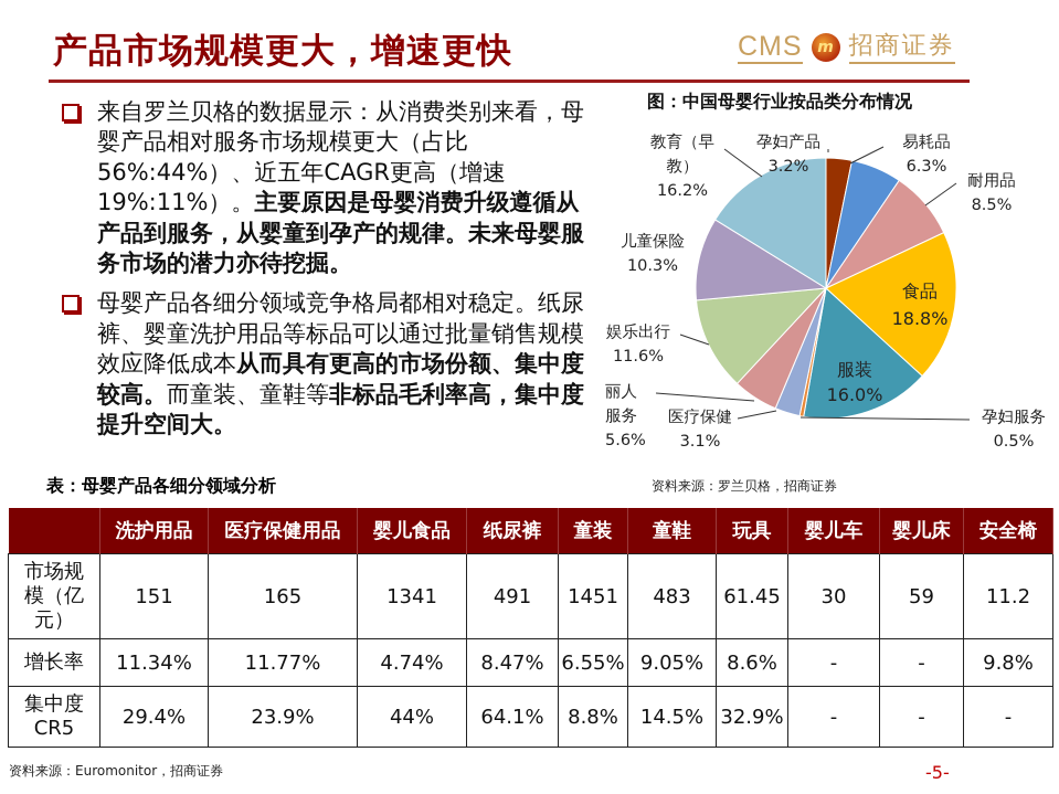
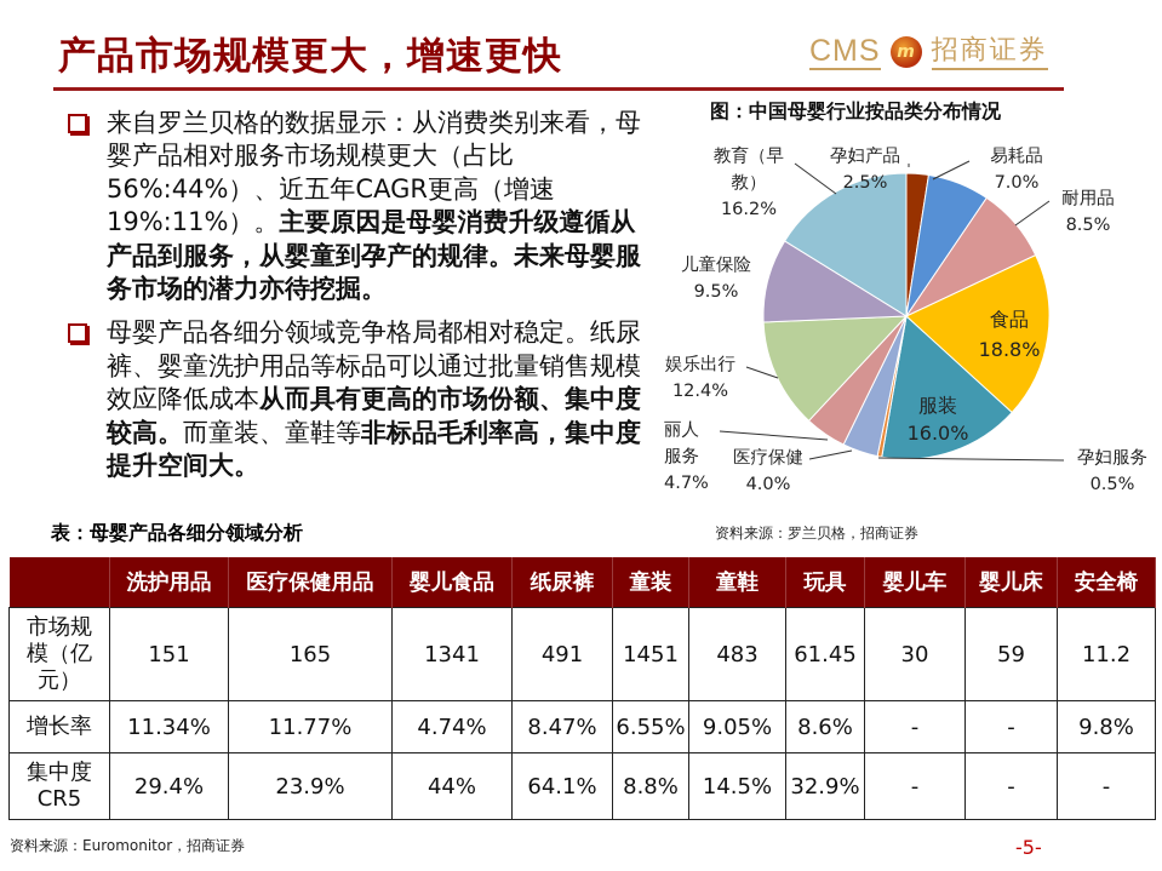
孕妇产品: 3.2% -> 2.5%
易耗品: 6.3% -> 7.0%
医疗保健: 3.1% -> 4.0%
丽人服务: 5.6% -> 4.7%
娱乐出行: 11.6% -> 12.4%
儿童保险: 10.3% -> 9.5%
